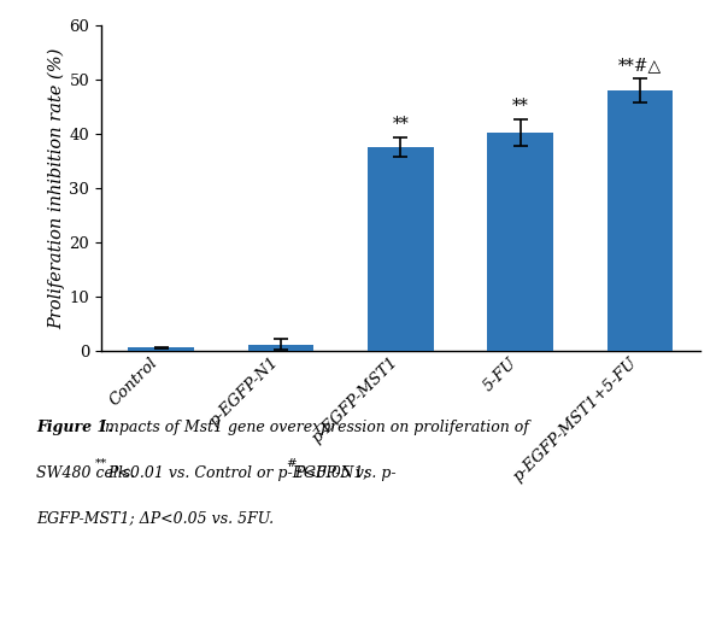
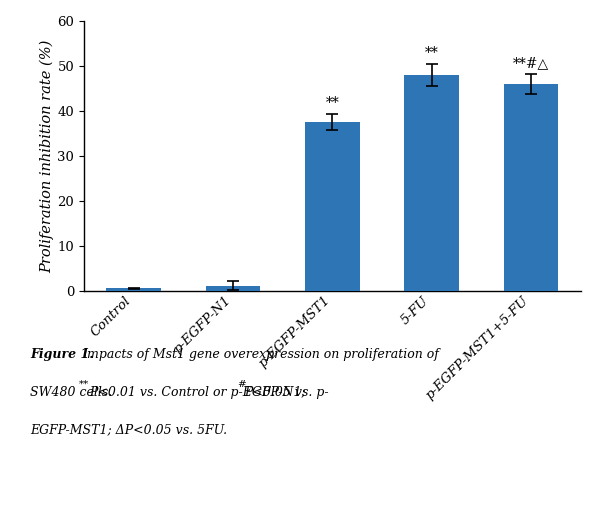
5-FU: 40.2 -> 48.0
p-EGFP-MST1+5-FU: 48.0 -> 46.0
